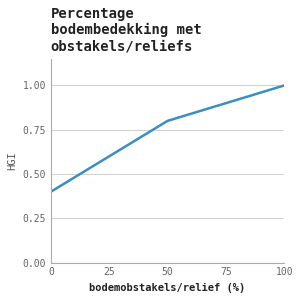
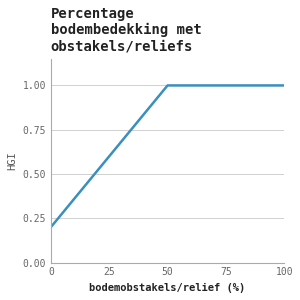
0: 0.4 -> 0.2
50: 0.8 -> 1.0
